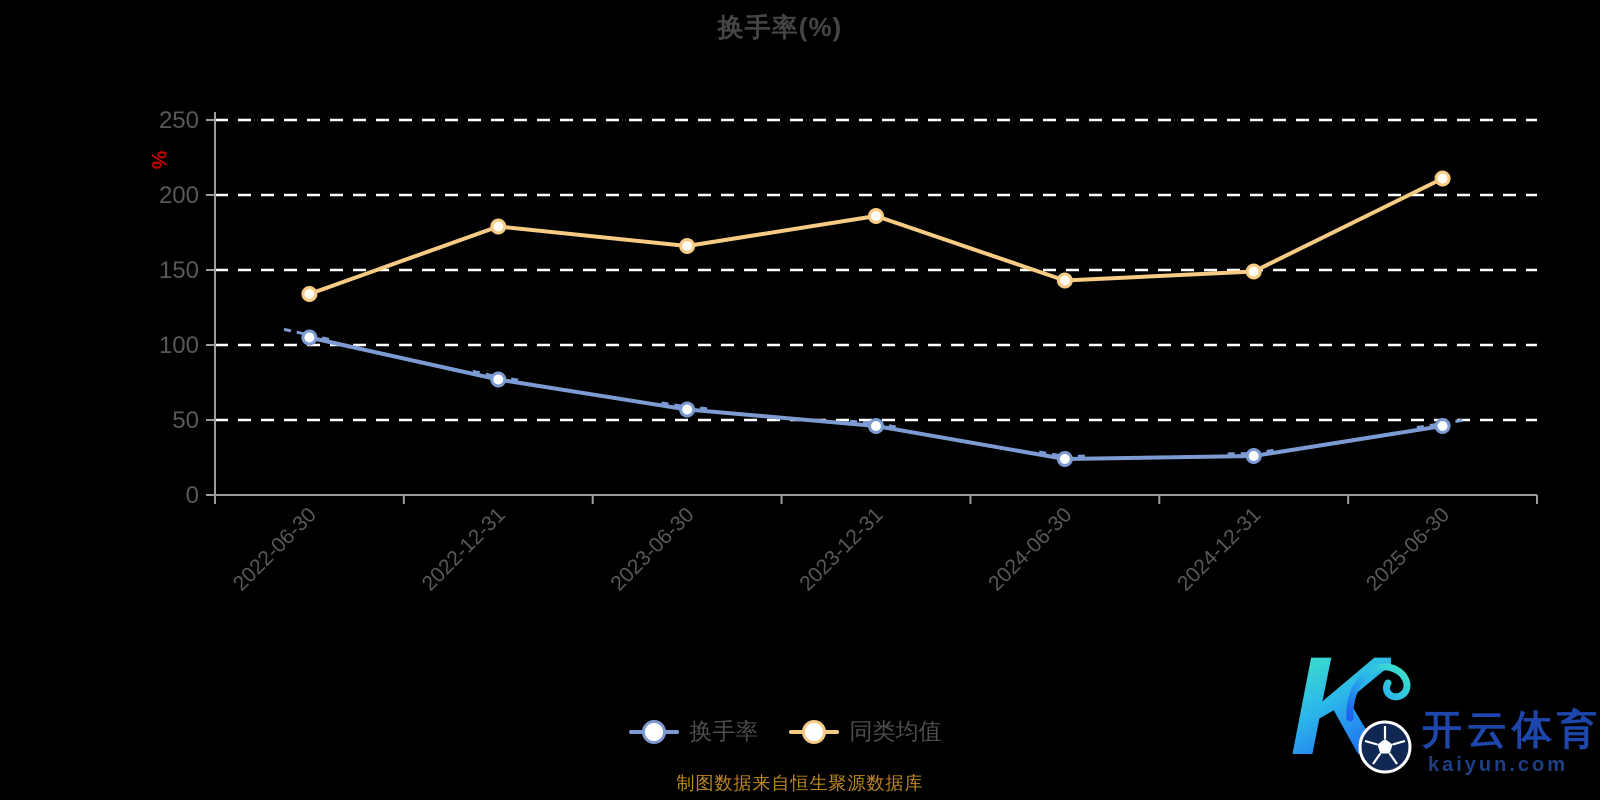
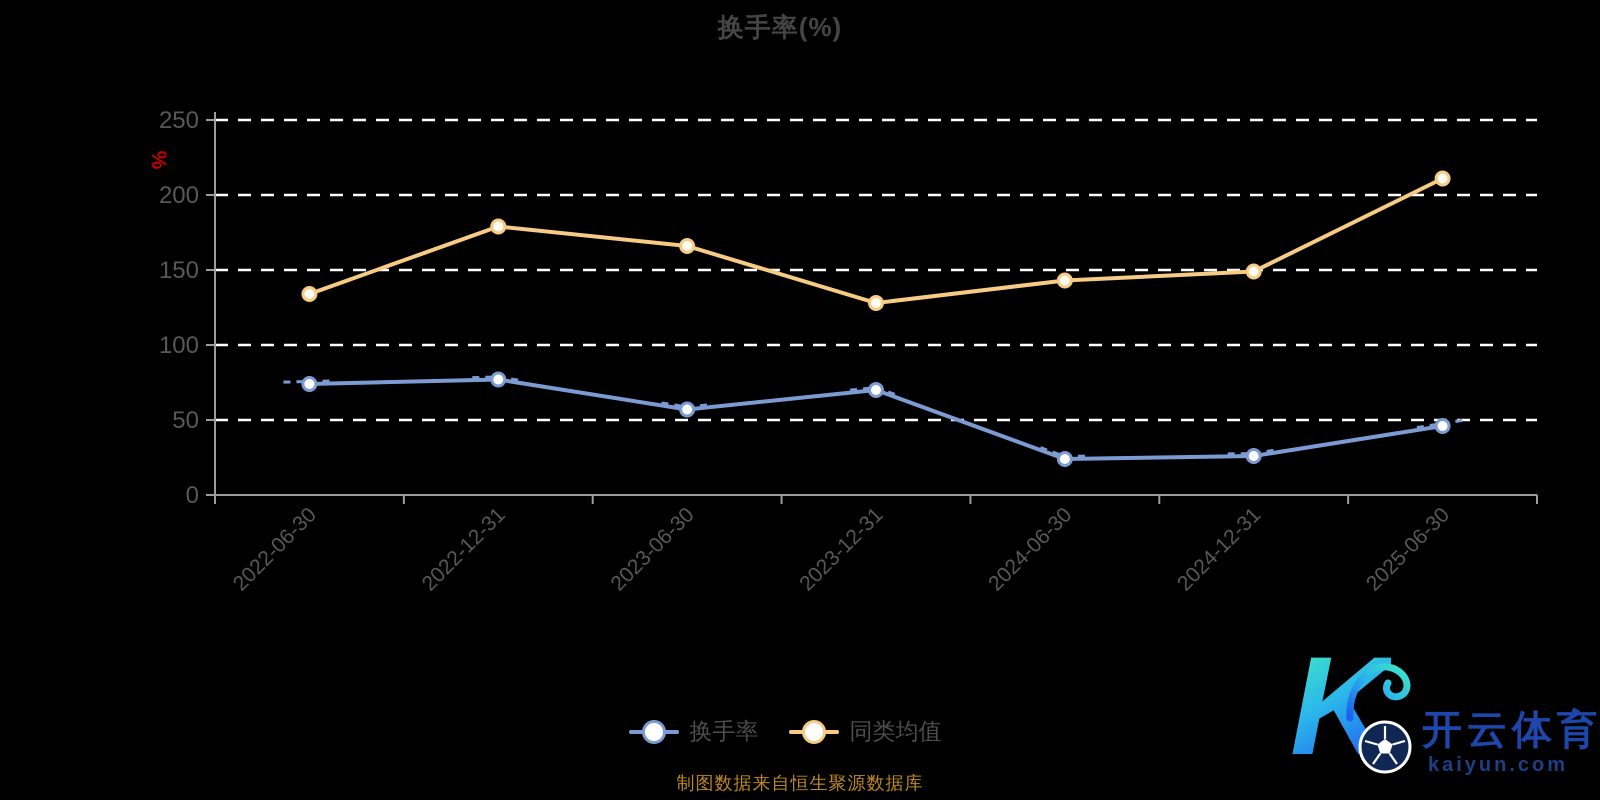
换手率/2022-06-30: 105 -> 74
换手率/2023-12-31: 46 -> 70
同类均值/2023-12-31: 186 -> 128
